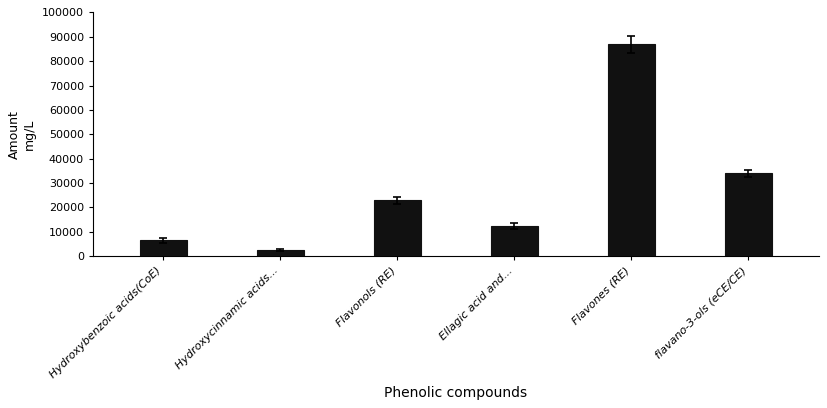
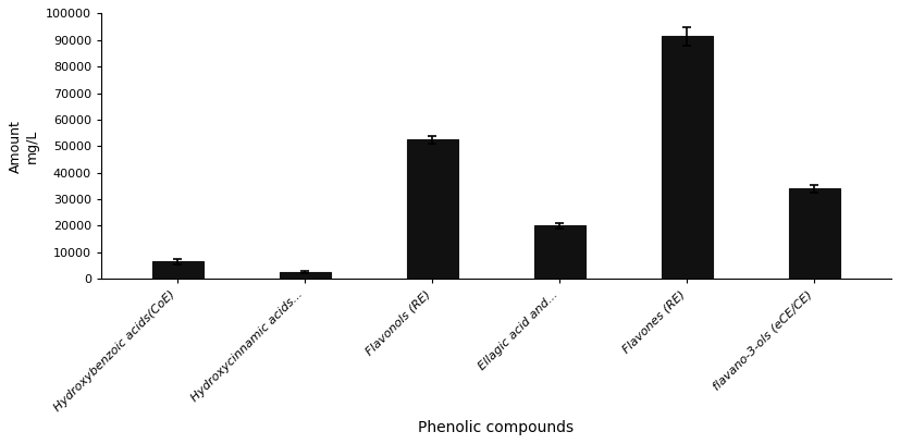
Flavonols (RE): 23000 -> 52500
Ellagic acid and...: 12500 -> 20000
Flavones (RE): 87000 -> 91500
